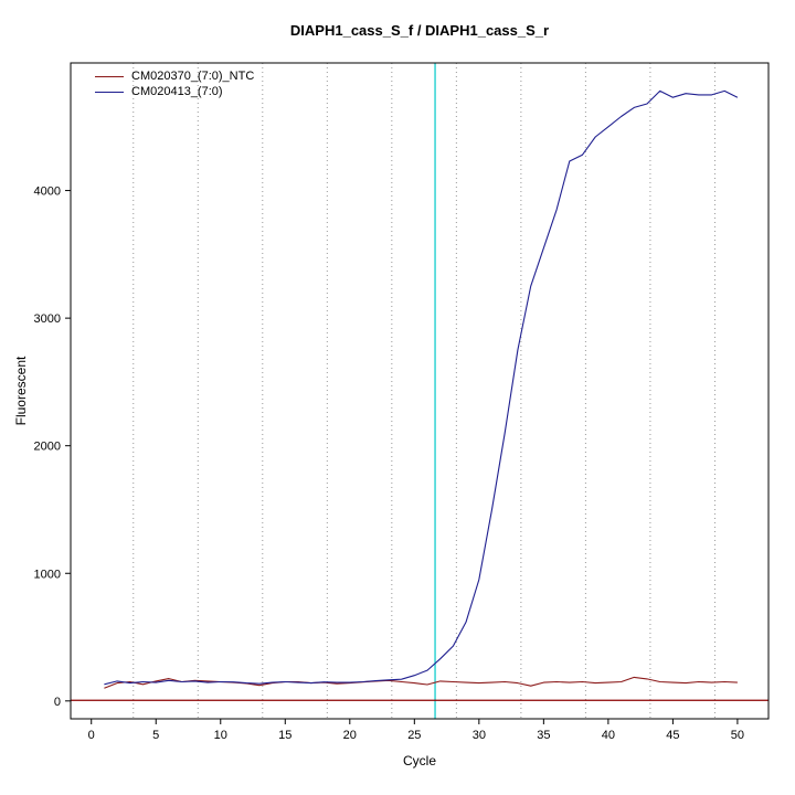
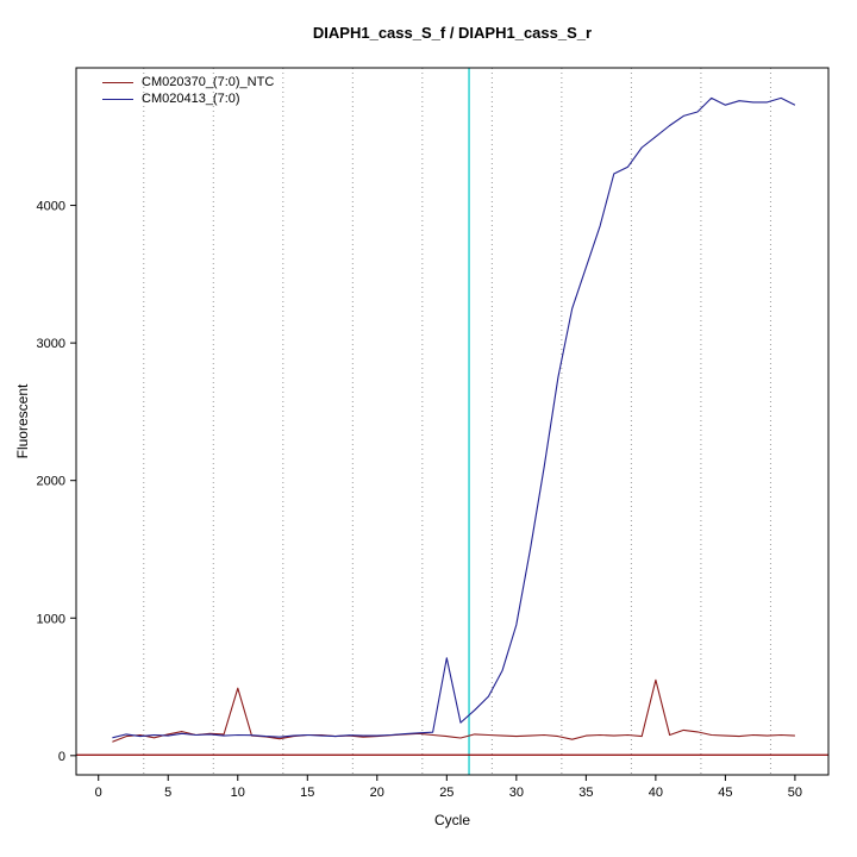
CM020370_(7:0)_NTC/10: 150 -> 490
CM020413_(7:0)/25: 200 -> 710
CM020370_(7:0)_NTC/40: 140 -> 550
